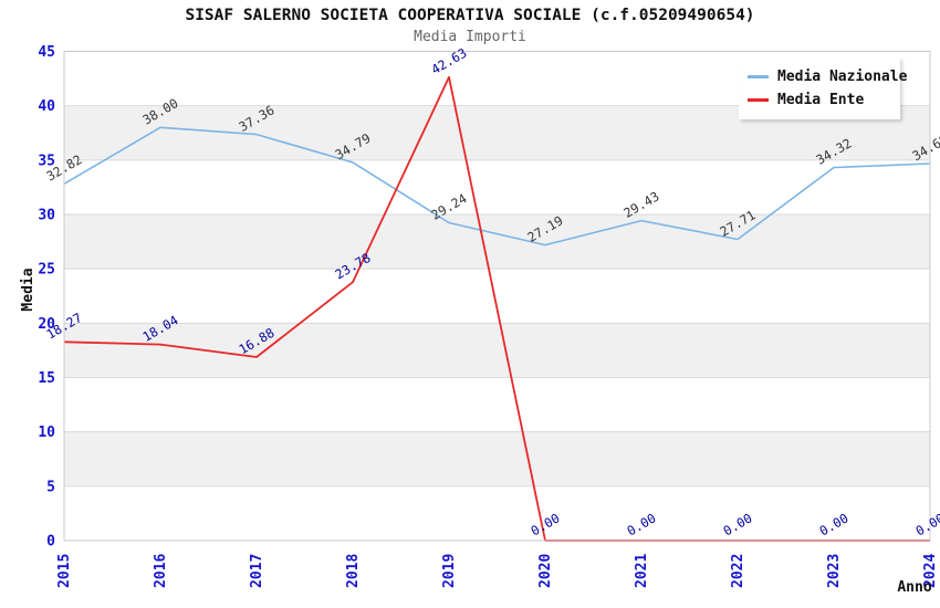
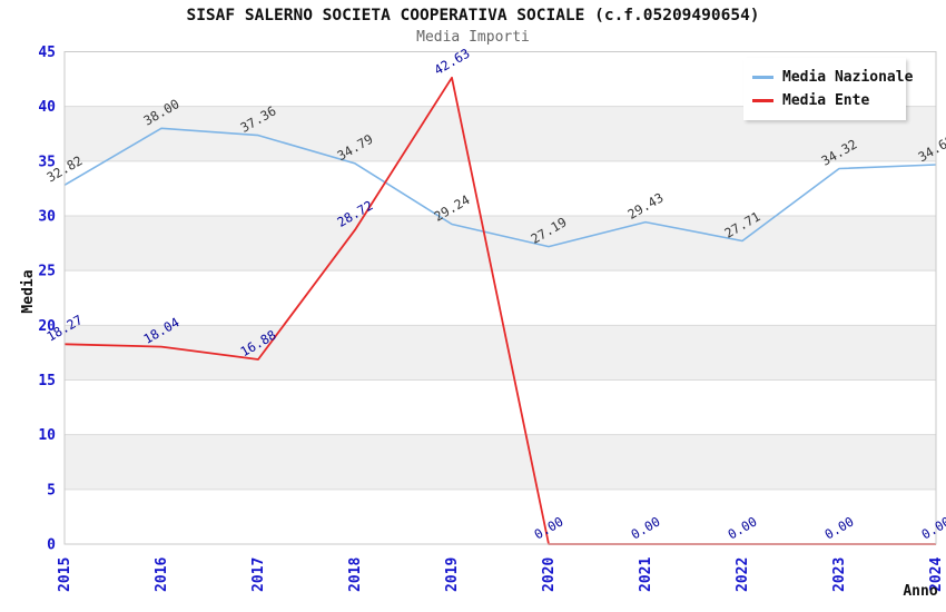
Media Ente/2018: 23.78 -> 28.72
